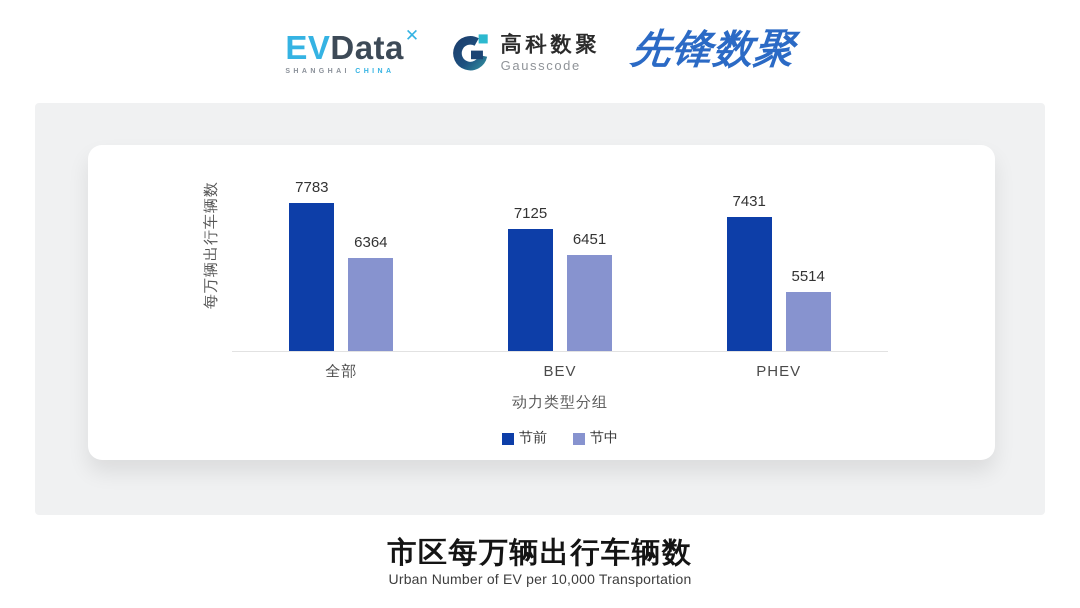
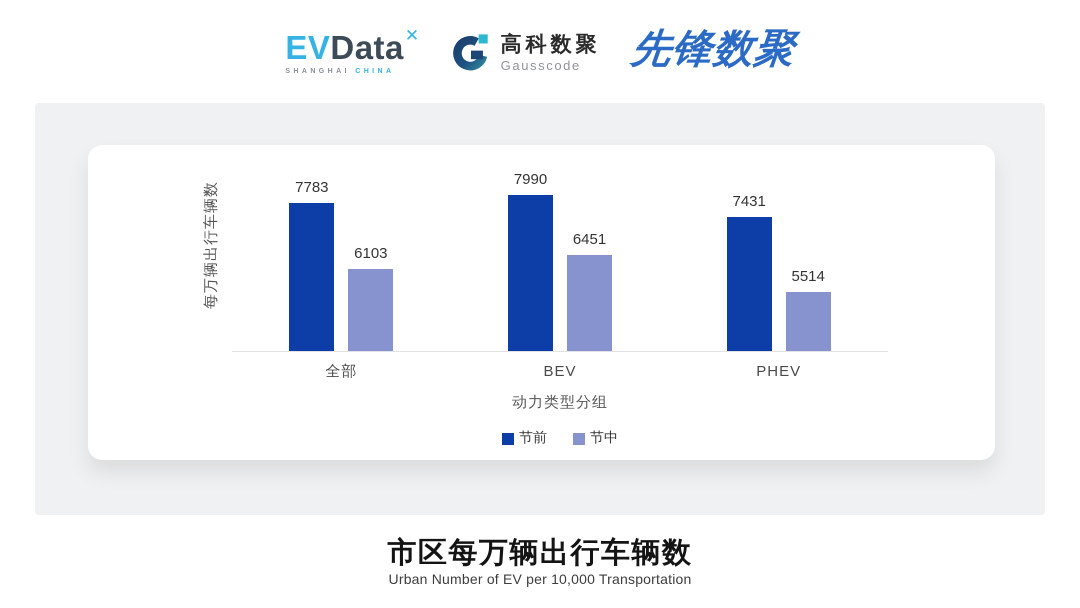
节中/全部: 6364 -> 6103
节前/BEV: 7125 -> 7990
